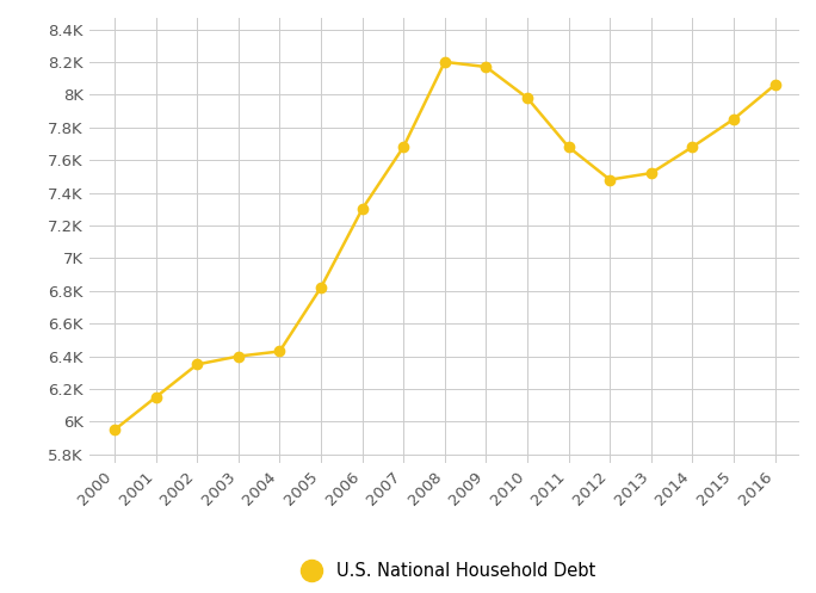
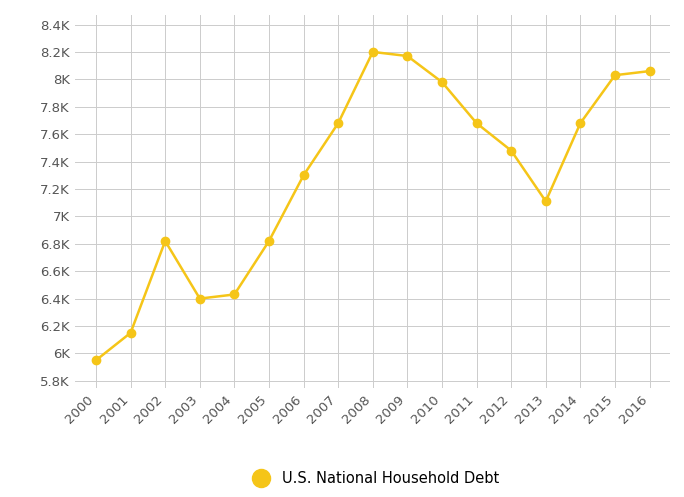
2002: 6.35K -> 6.82K
2013: 7.52K -> 7.11K
2015: 7.85K -> 8.03K
